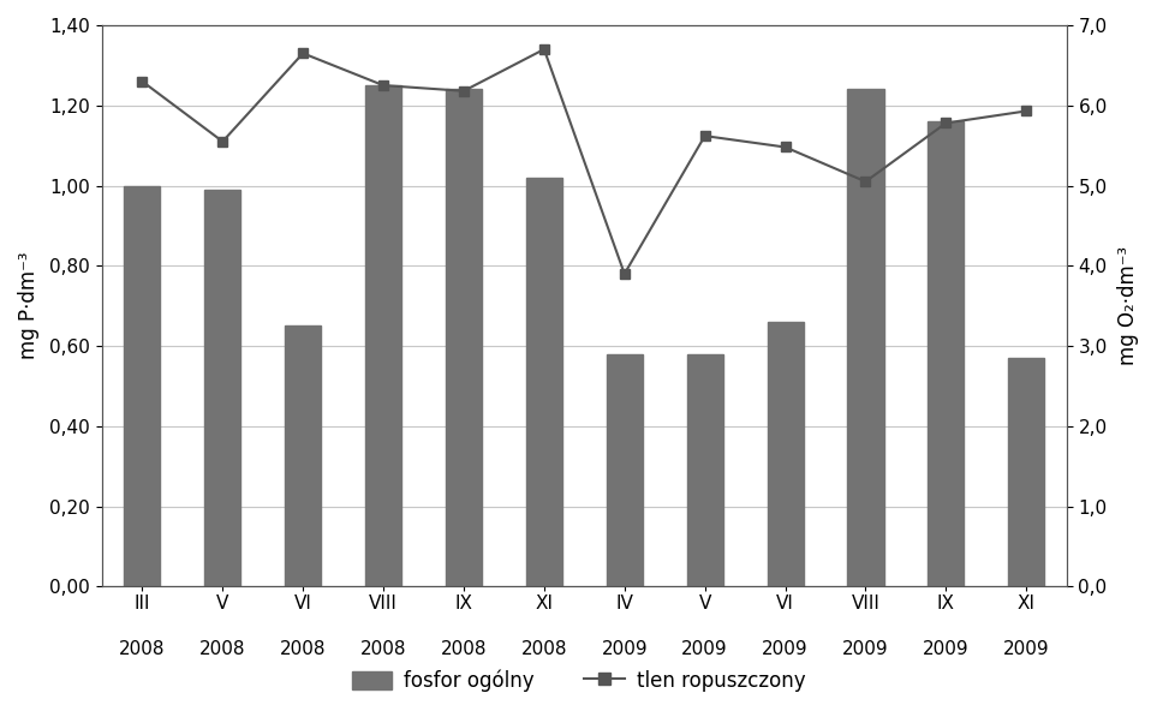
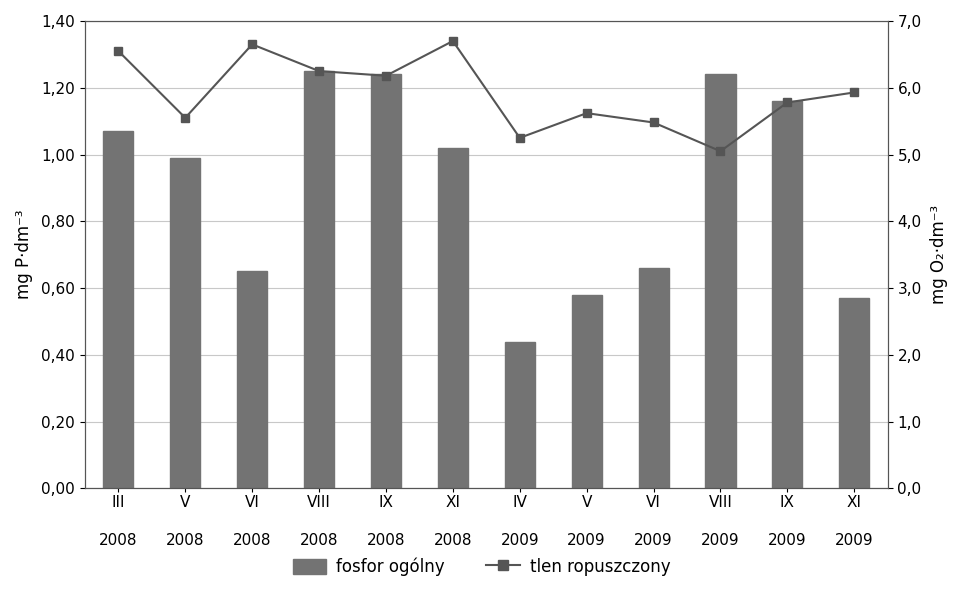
fosfor ogólny/III: 1,00 -> 1,07
tlen ropuszczony/III: 6,30 -> 6,55
fosfor ogólny/IV: 0,58 -> 0,44
tlen ropuszczony/IV: 3,90 -> 5,25
